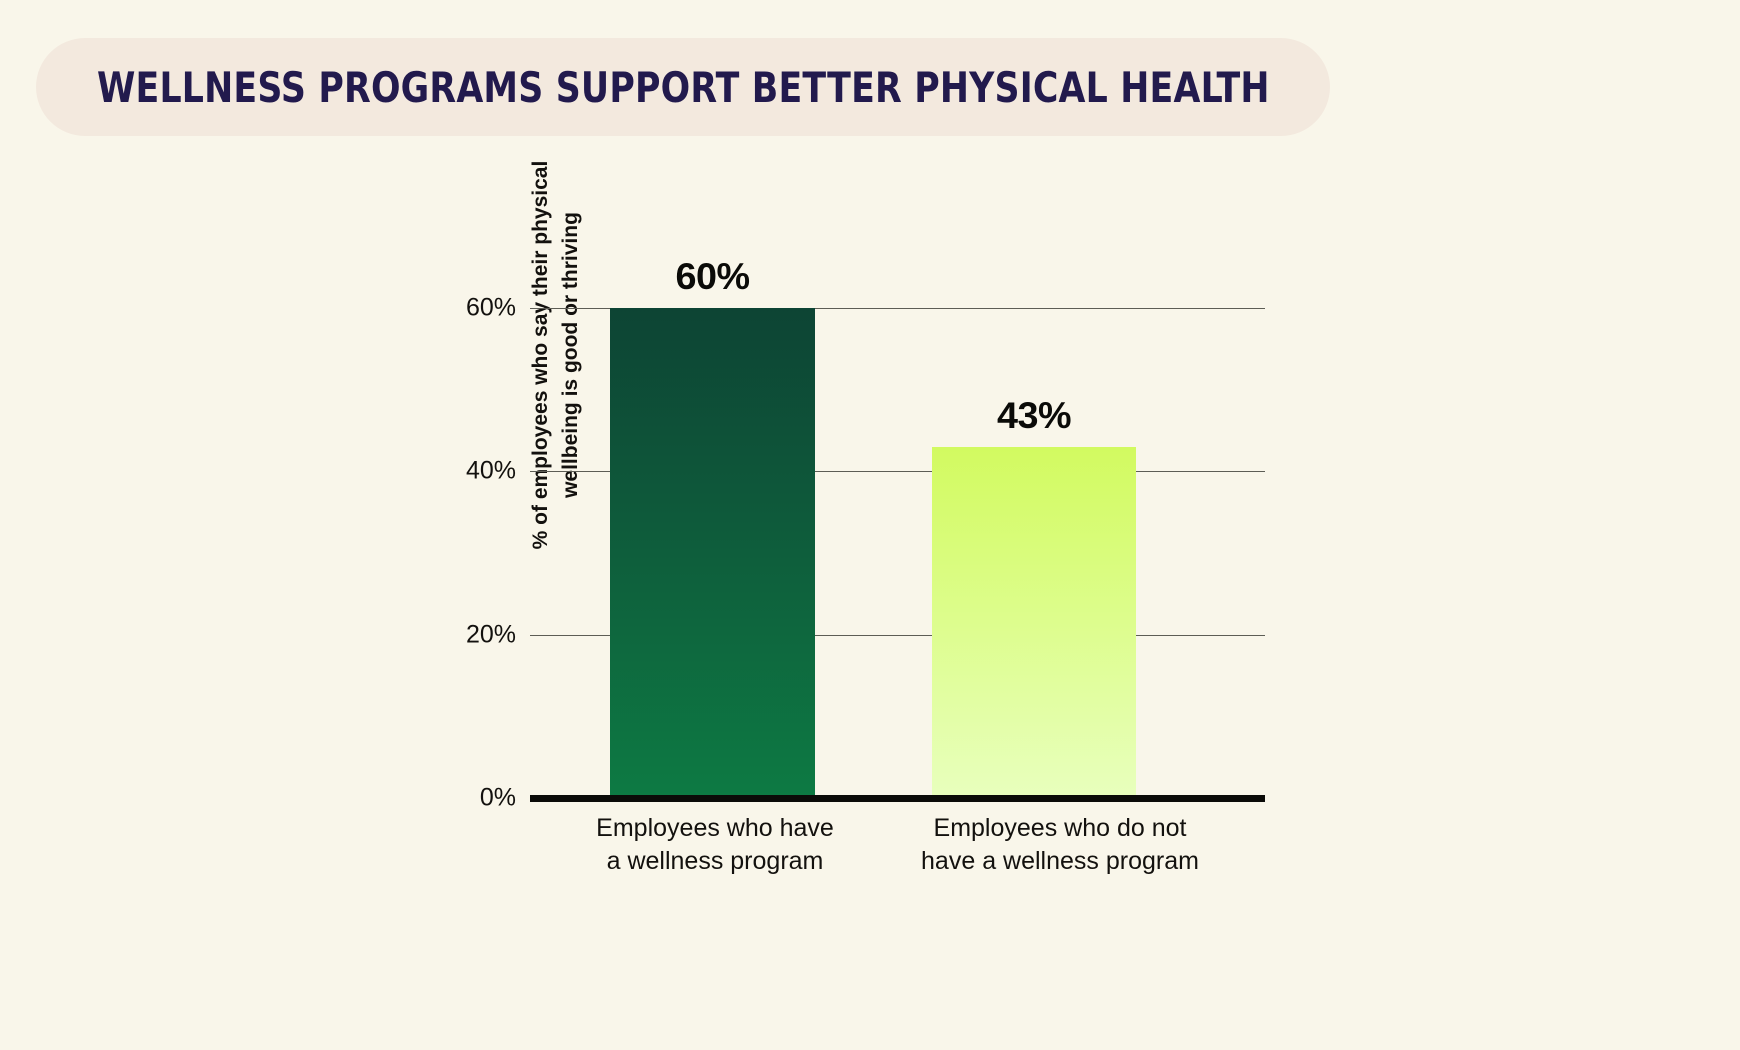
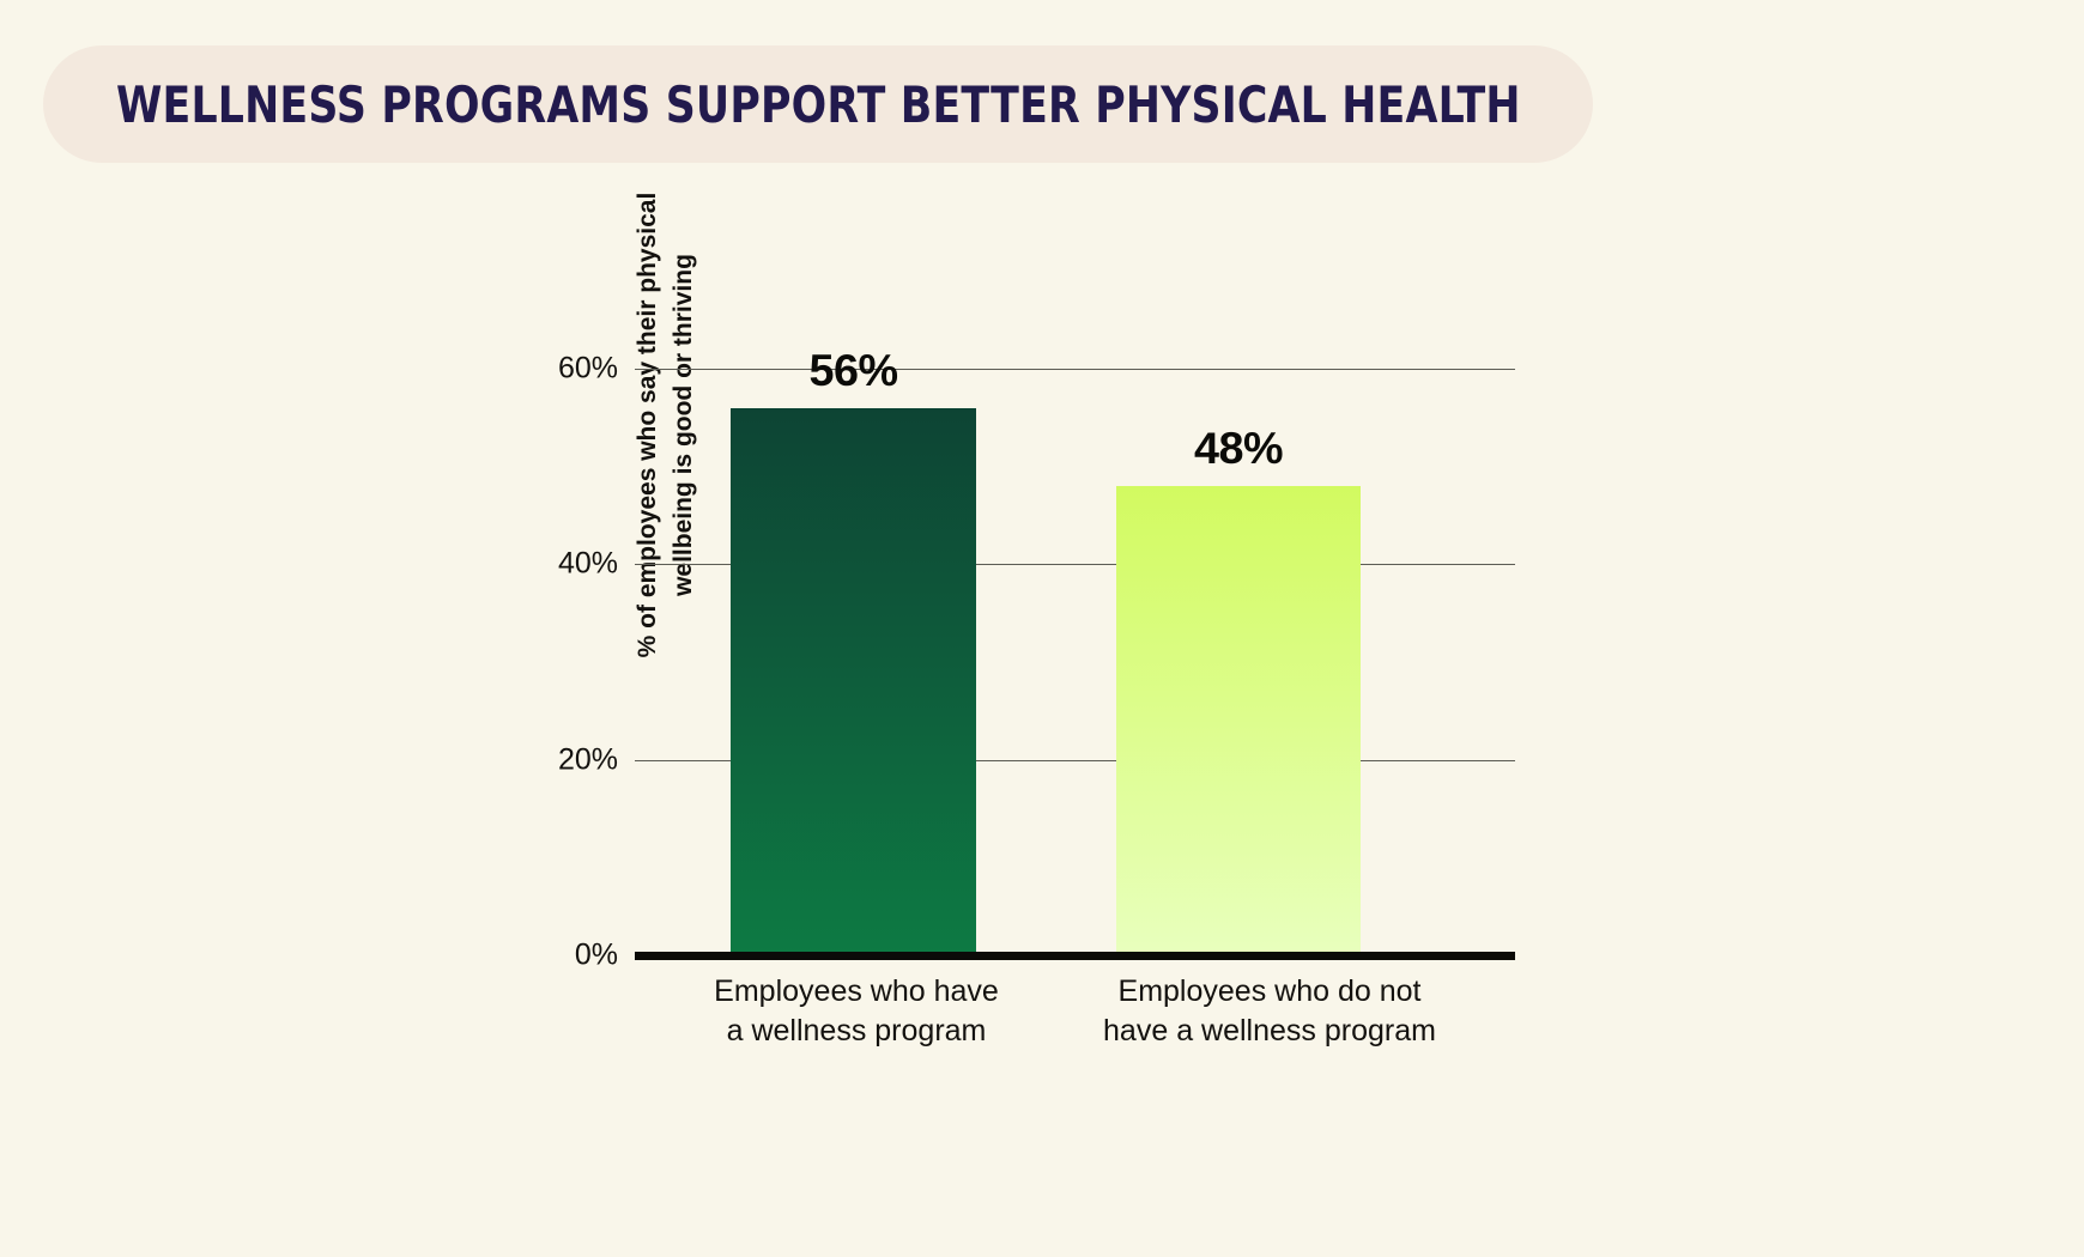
Employees who have a wellness program: 60% -> 56%
Employees who do not have a wellness program: 43% -> 48%
